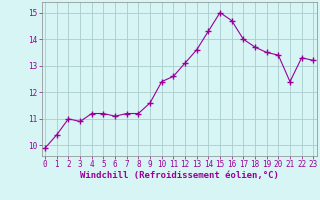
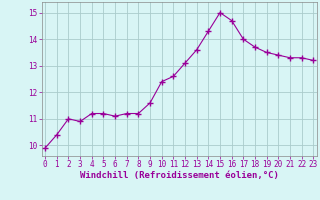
21: 12.4 -> 13.3
